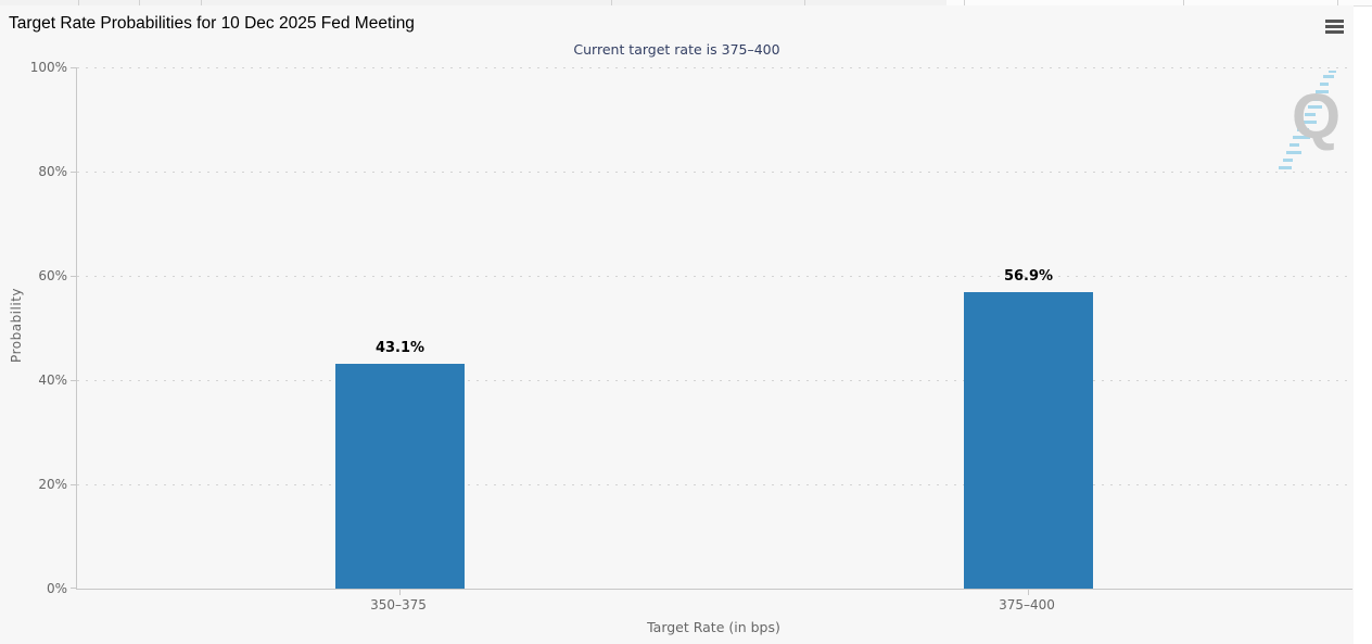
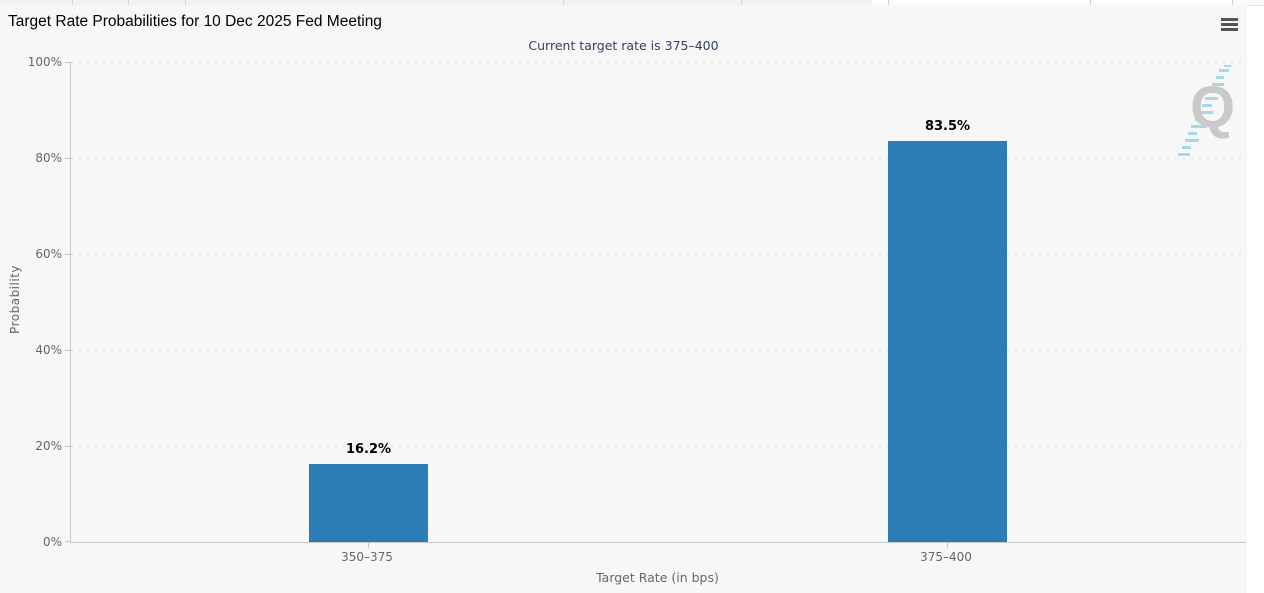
350–375: 43.1% -> 16.2%
375–400: 56.9% -> 83.5%
